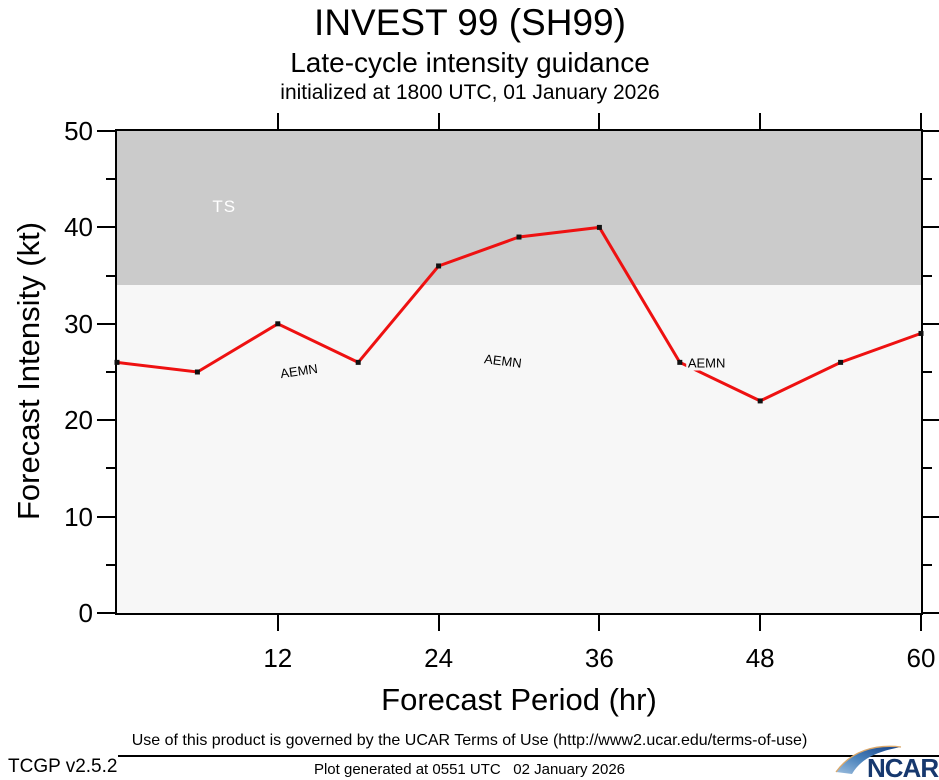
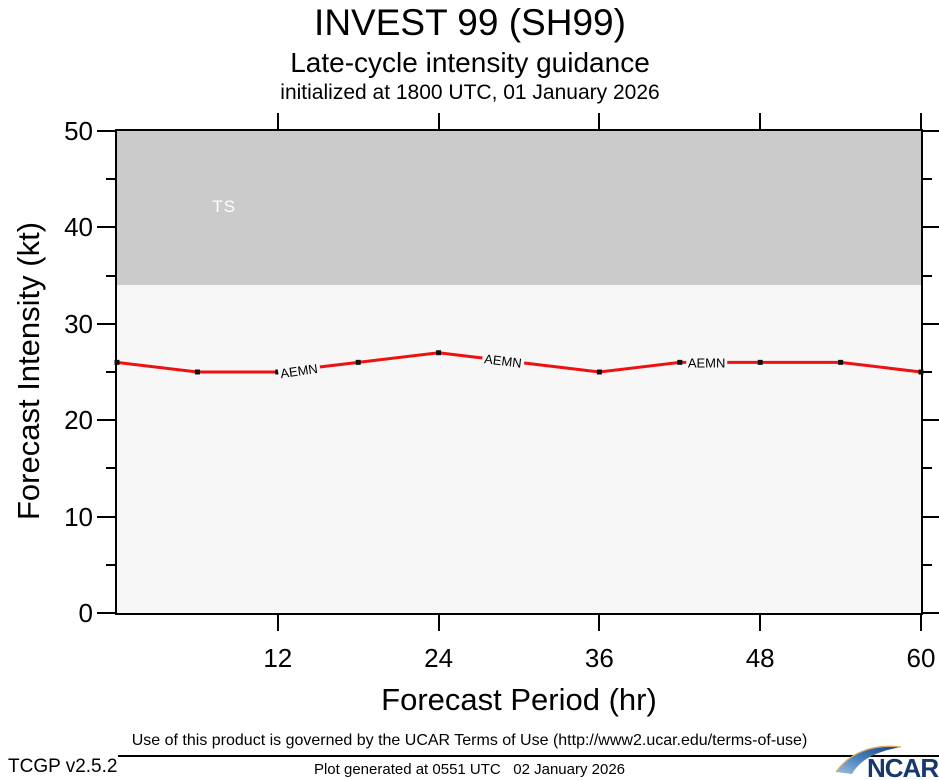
12: 30 -> 25
24: 36 -> 27
30: 39 -> 26
36: 40 -> 25
48: 22 -> 26
60: 29 -> 25
